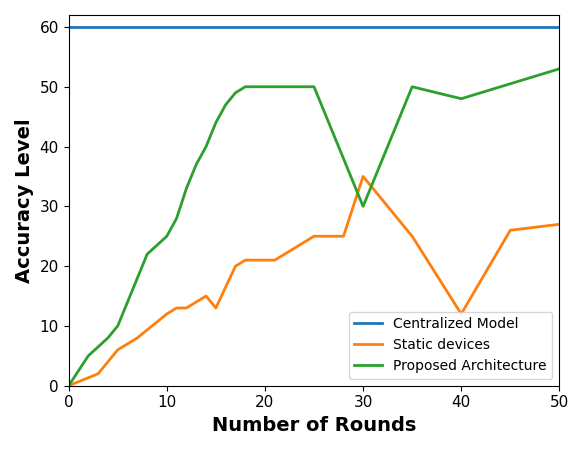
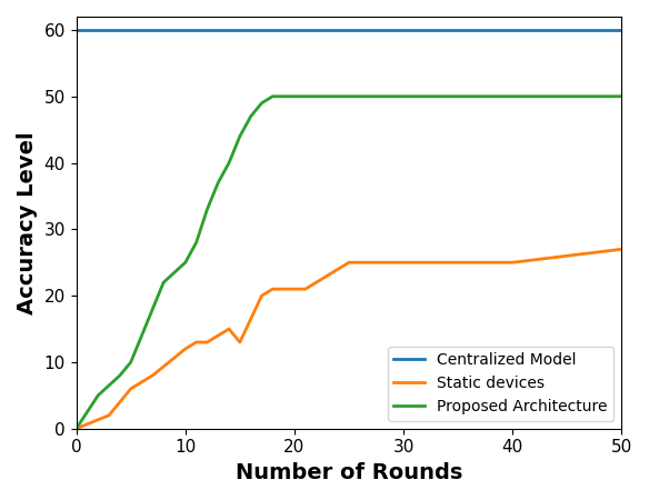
Static devices/30: 35 -> 25
Proposed Architecture/30: 30 -> 50
Static devices/40: 12 -> 25
Proposed Architecture/40: 48 -> 50
Proposed Architecture/50: 53 -> 50
